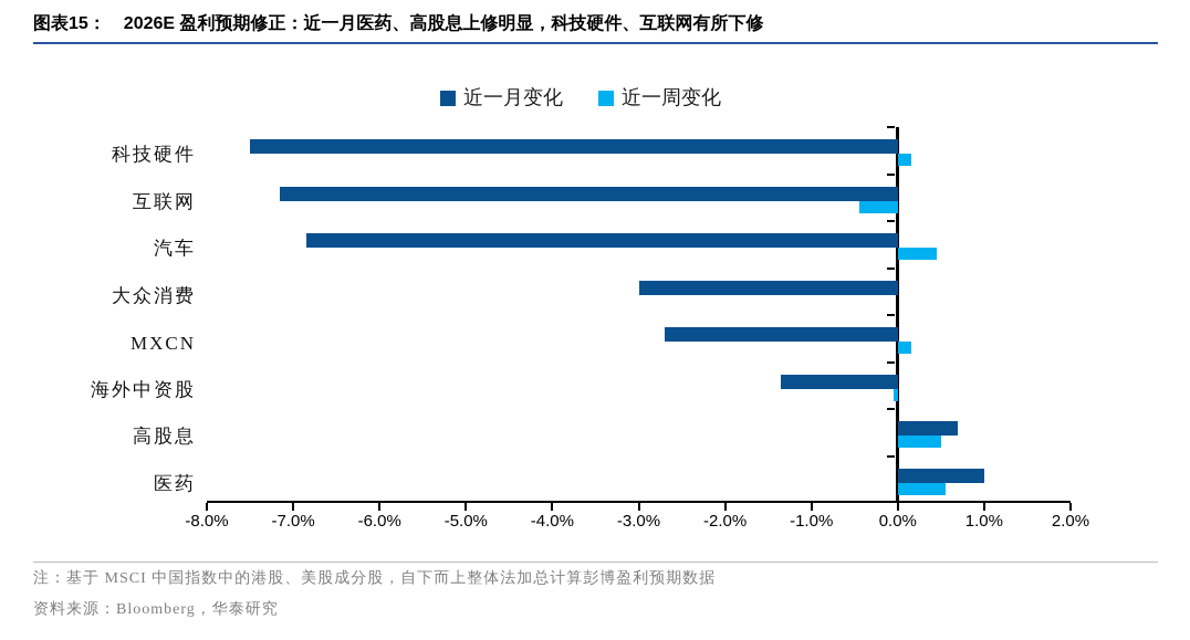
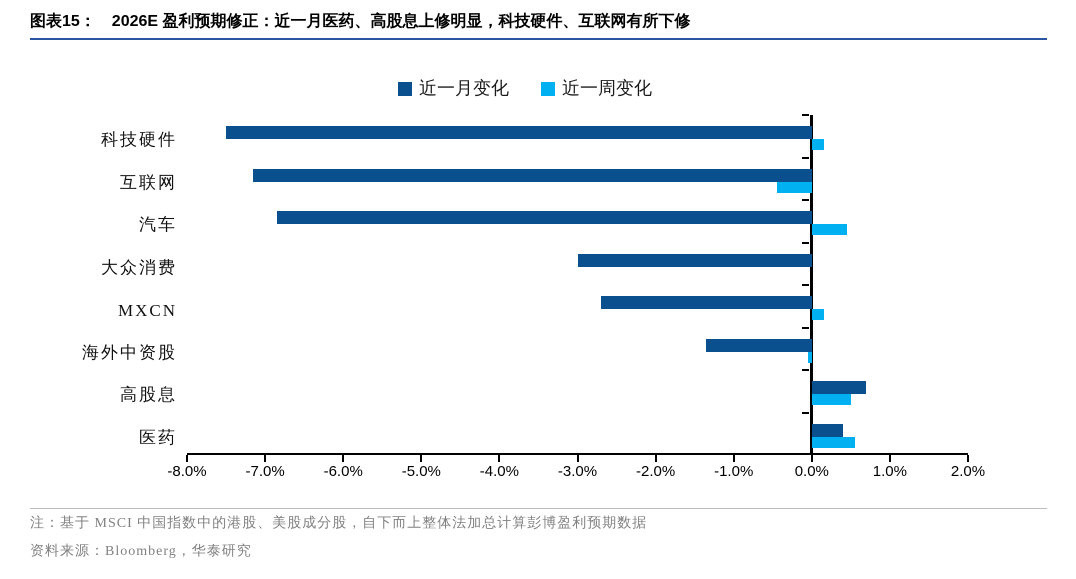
近一月变化/医药: 1.0% -> 0.4%
